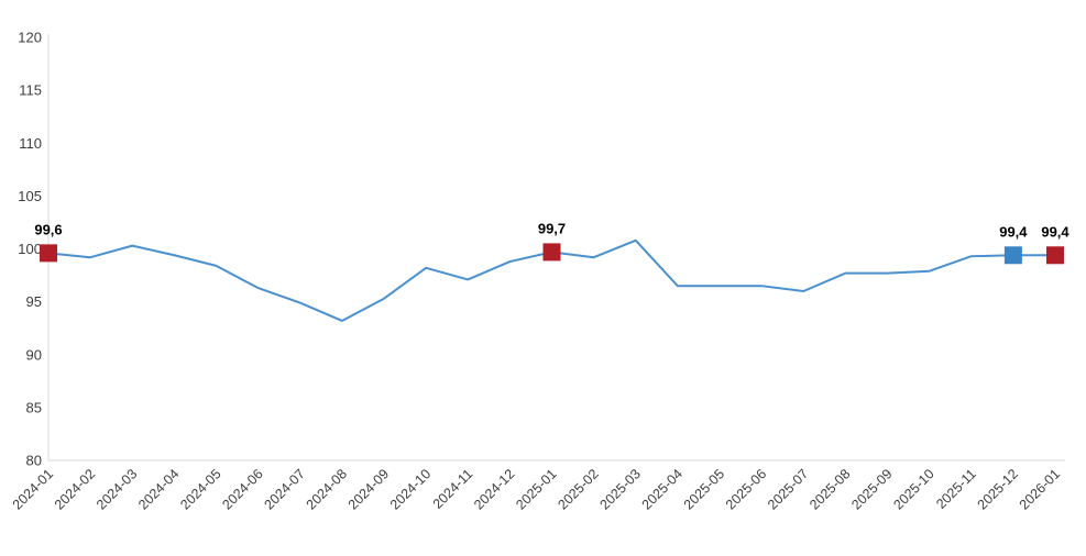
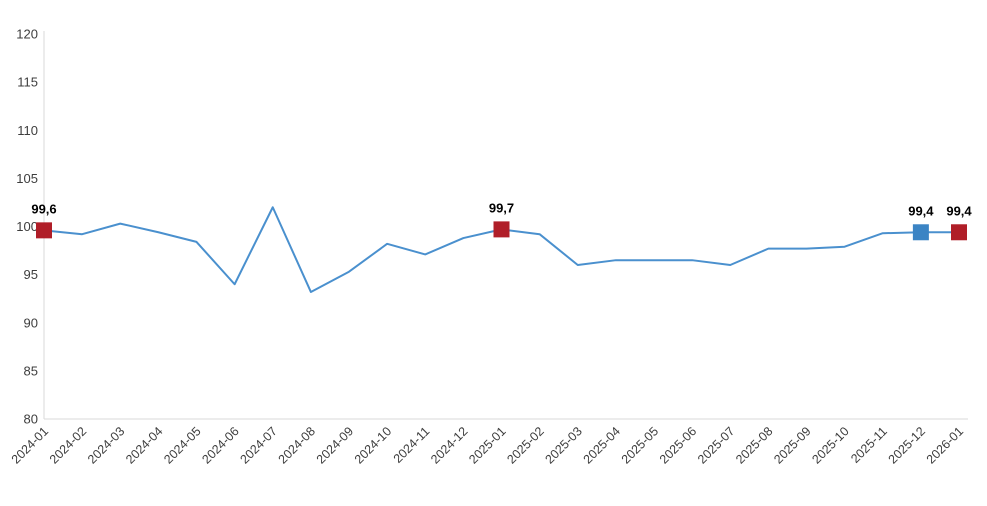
2024-06: 96 -> 94
2024-07: 95 -> 102
2025-03: 101 -> 96
